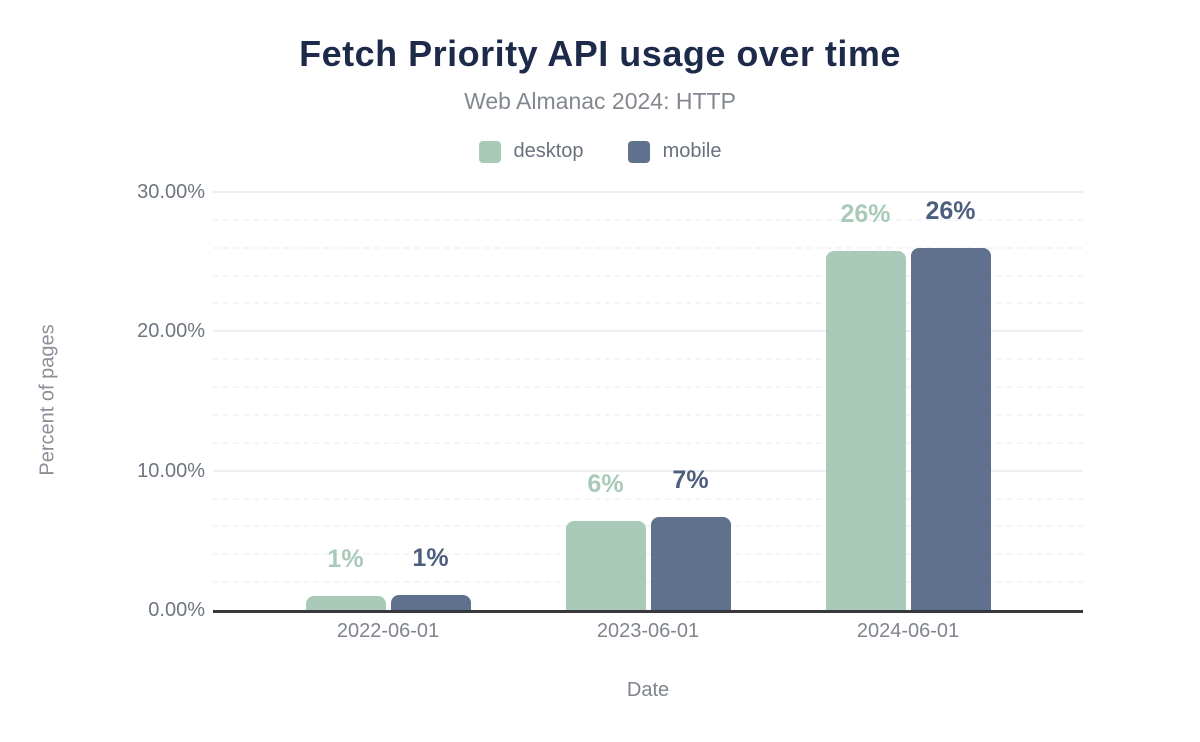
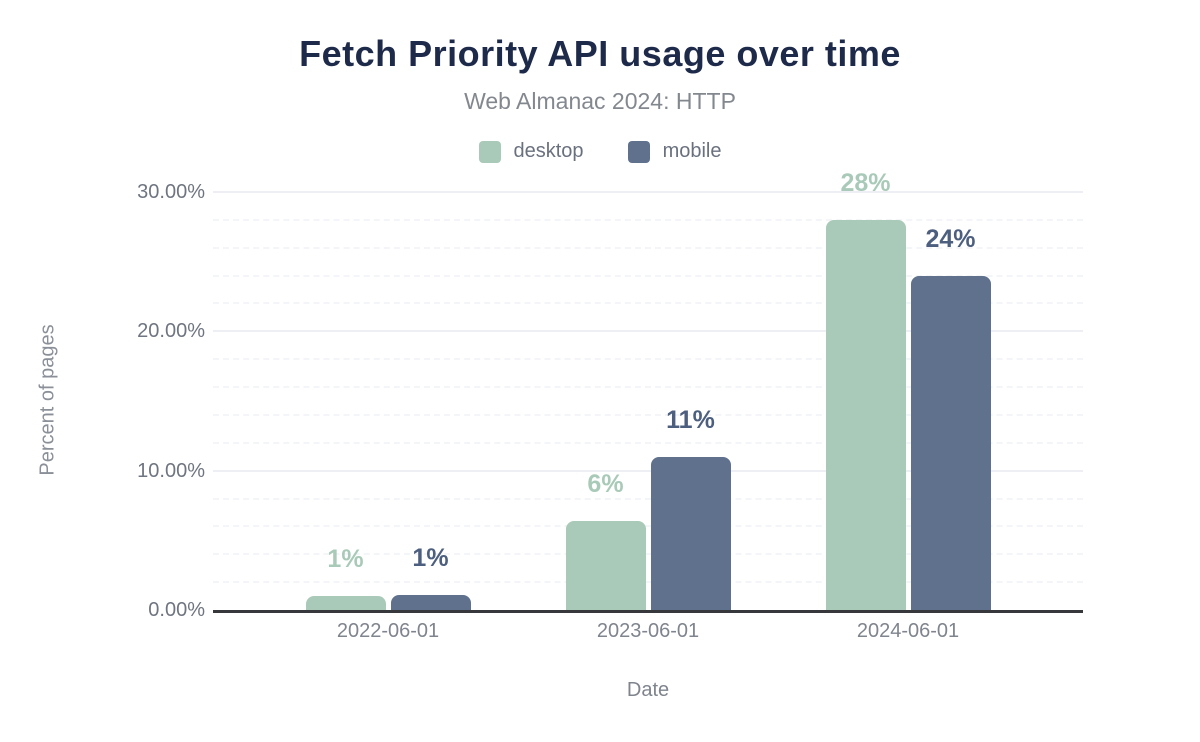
mobile/2023-06-01: 7% -> 11%
desktop/2024-06-01: 26% -> 28%
mobile/2024-06-01: 26% -> 24%
